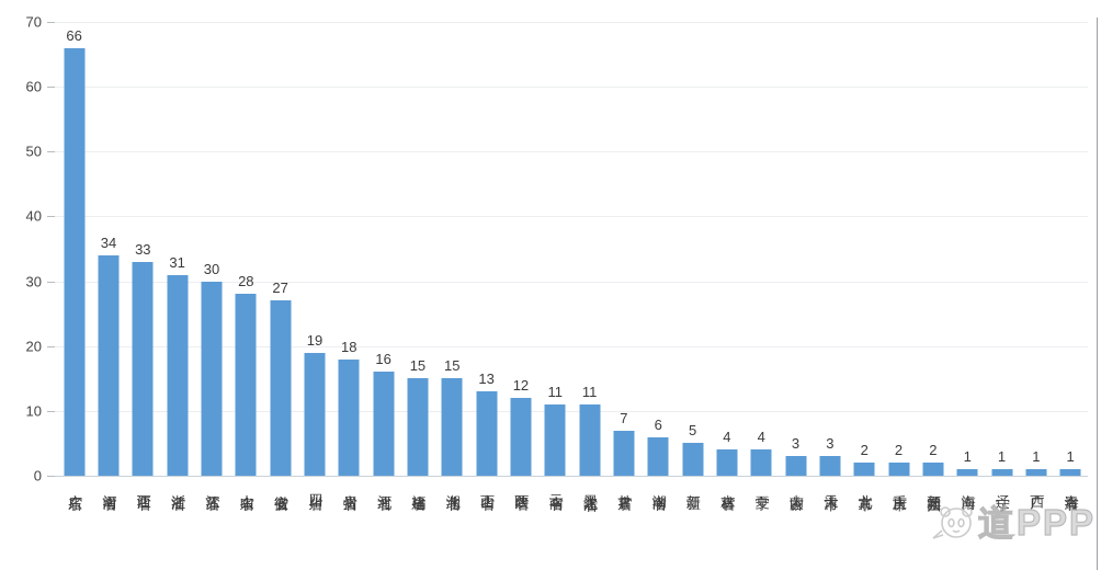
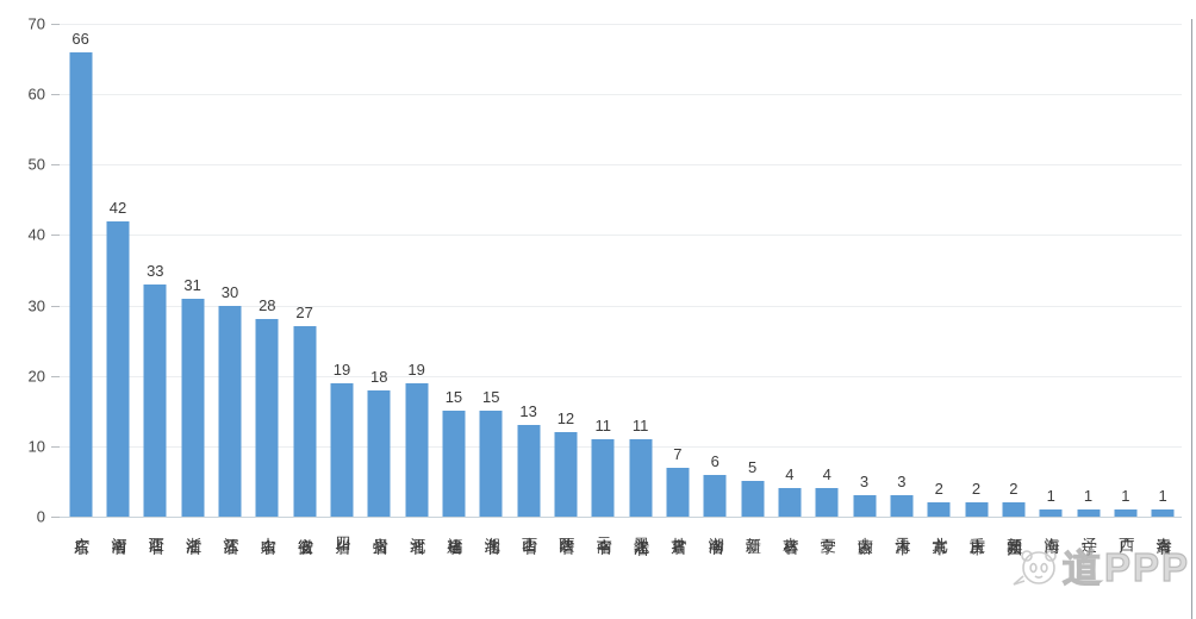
河南省: 34 -> 42
河北省: 16 -> 19
